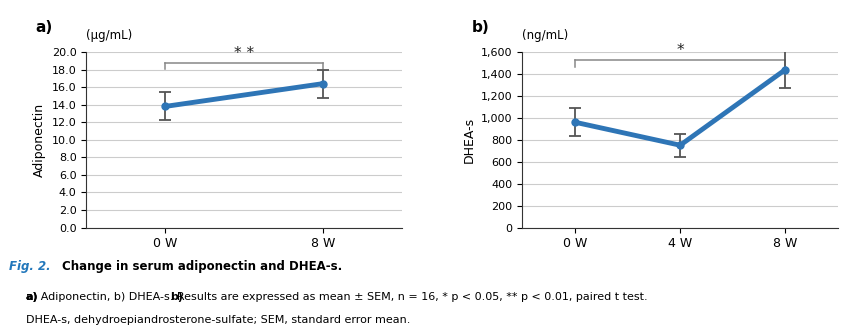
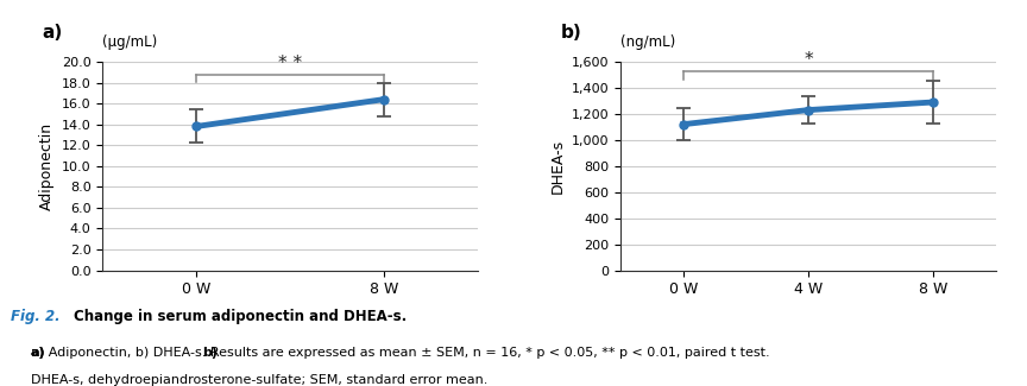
0 W: 960 -> 1,120
4 W: 750 -> 1,230
8 W: 1,440 -> 1,290
